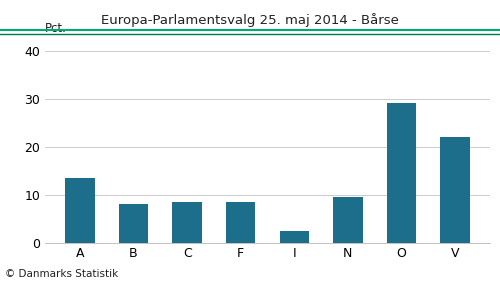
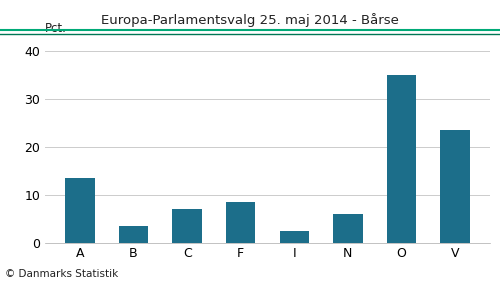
B: 8.0 -> 3.5
C: 8.5 -> 7.0
N: 9.5 -> 6.0
O: 29.0 -> 35.0
V: 22.0 -> 23.5
